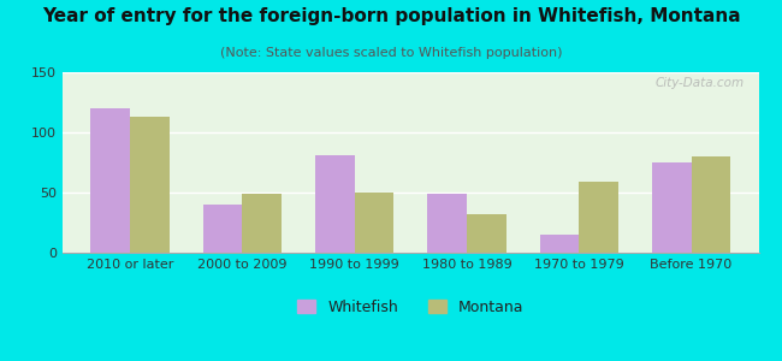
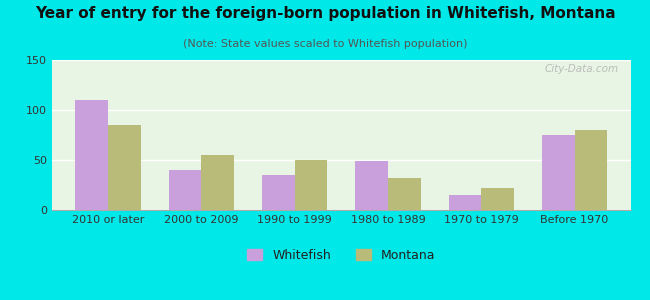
Whitefish/2010 or later: 120 -> 110
Montana/2010 or later: 113 -> 85
Montana/2000 to 2009: 49 -> 55
Whitefish/1990 to 1999: 81 -> 35
Montana/1970 to 1979: 59 -> 22
